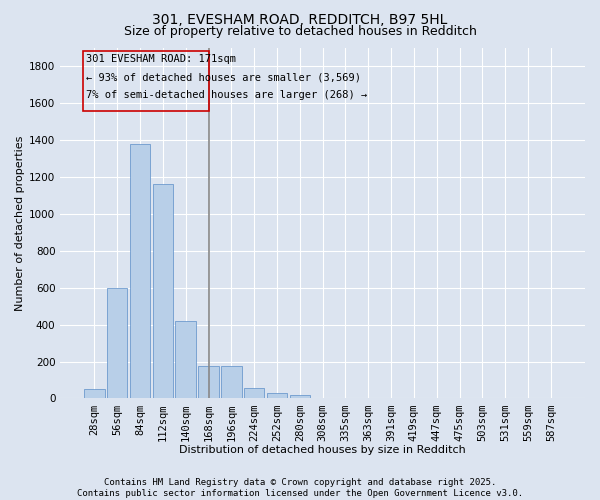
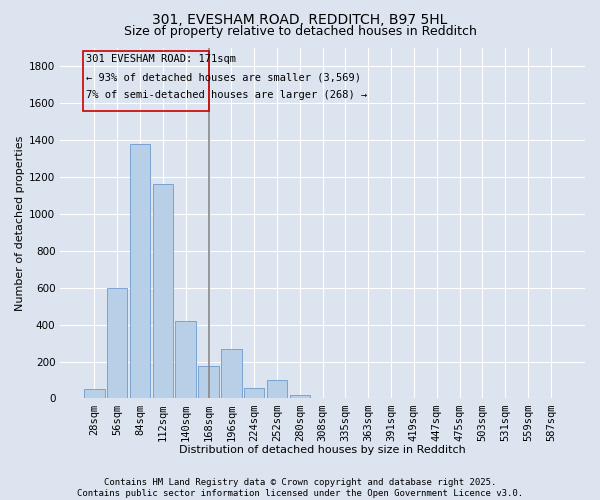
196sqm: 180 -> 270
252sqm: 30 -> 100
